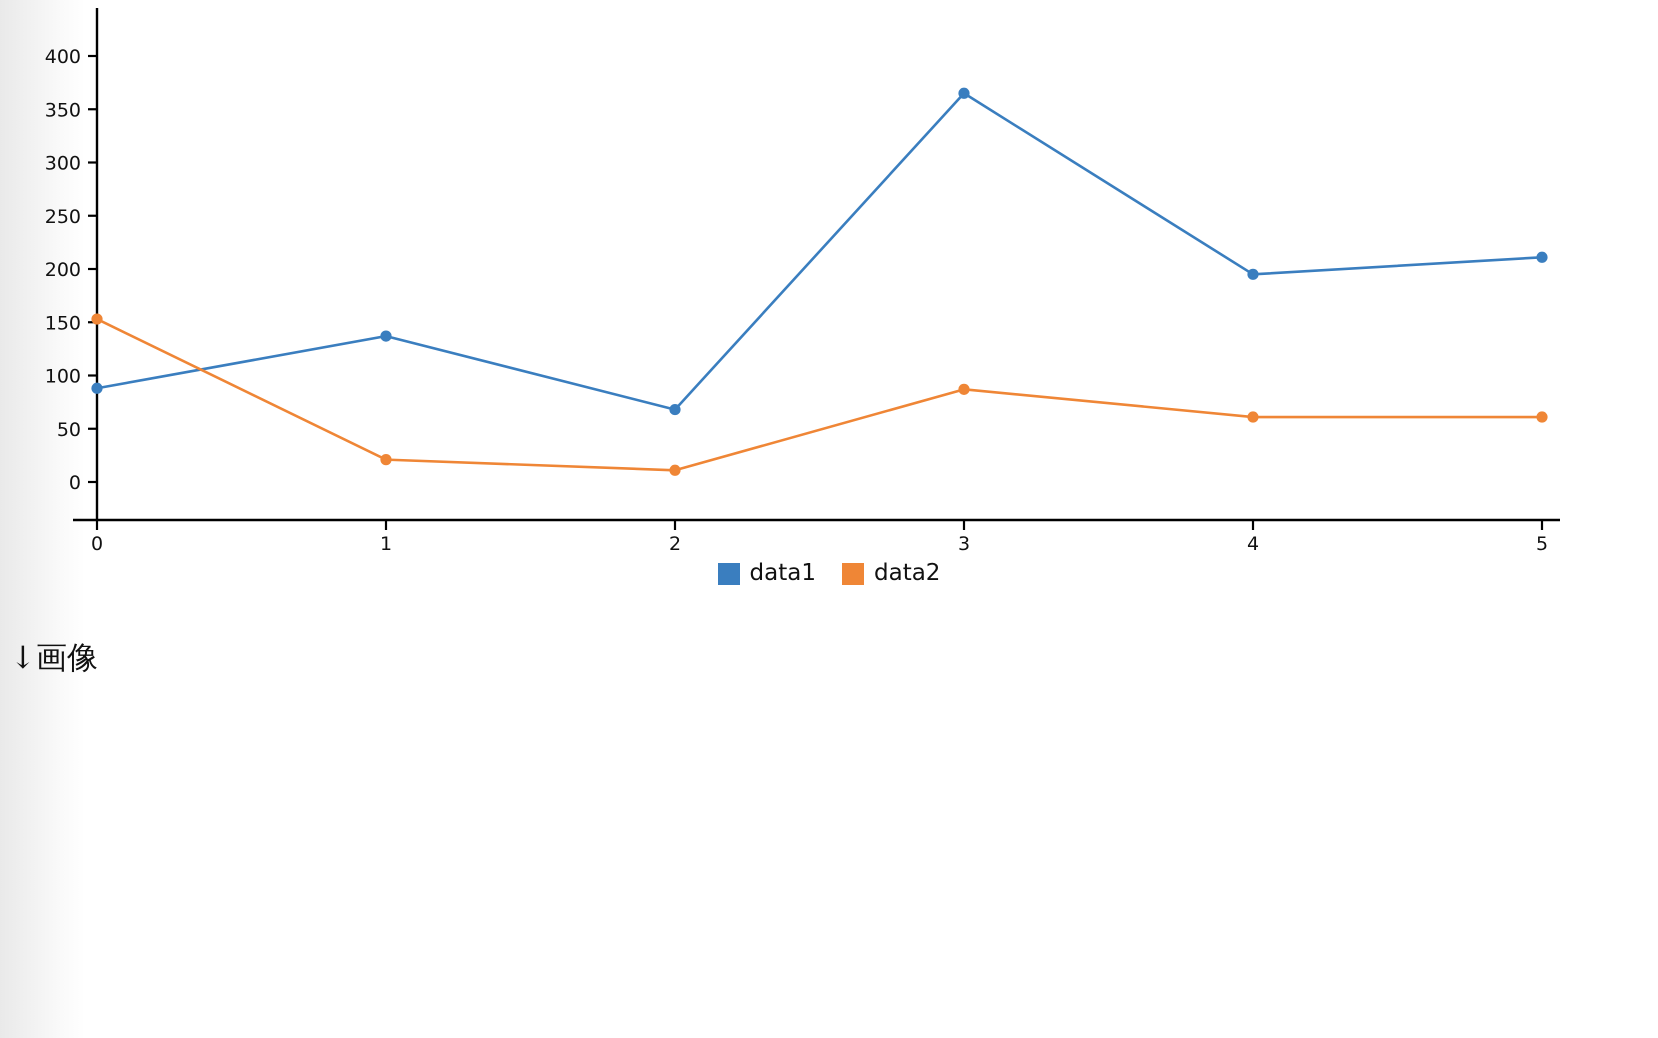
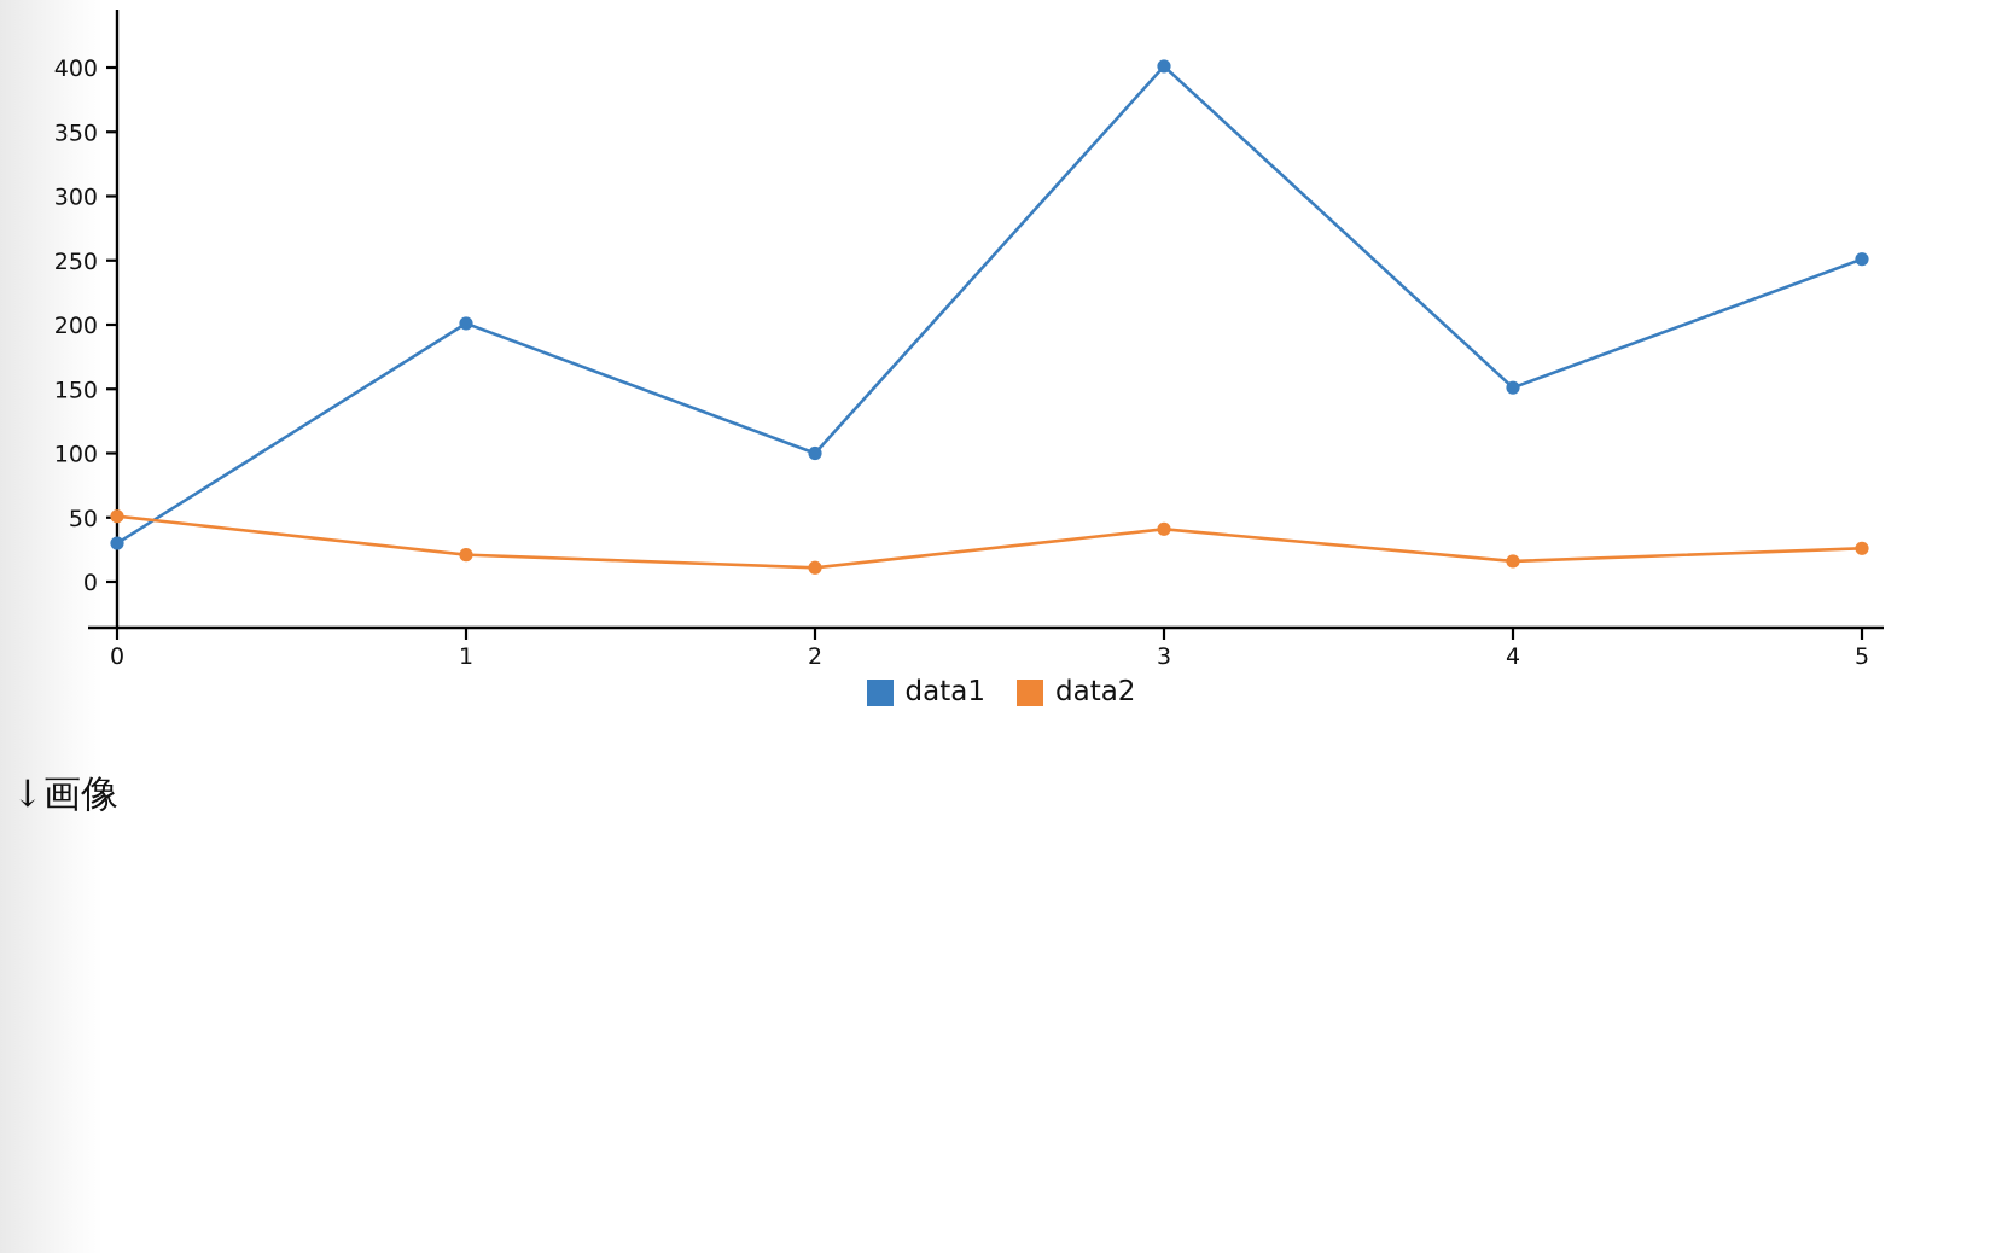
data1/0: 88 -> 30
data2/0: 153 -> 51
data1/1: 137 -> 201
data1/2: 68 -> 100
data1/3: 365 -> 401
data2/3: 87 -> 41
data1/4: 195 -> 151
data2/4: 61 -> 16
data1/5: 211 -> 251
data2/5: 61 -> 26
